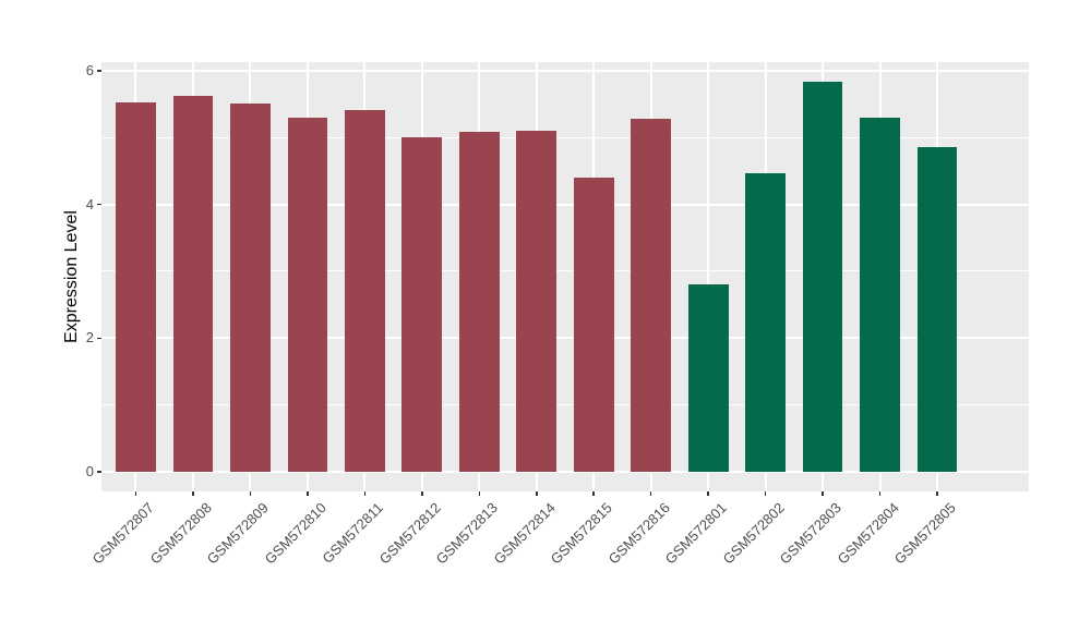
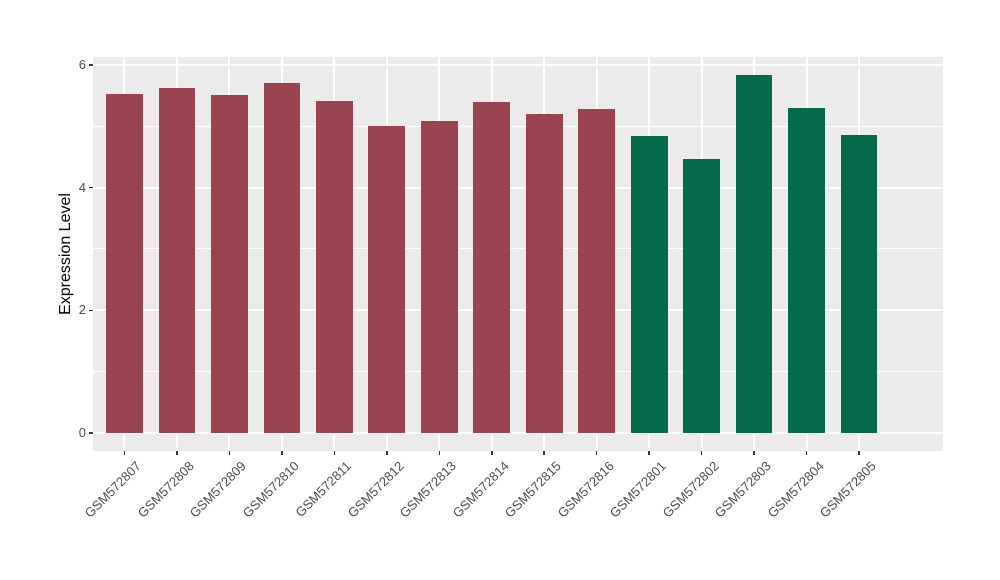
GSM572810: 5.3 -> 5.7
GSM572814: 5.1 -> 5.4
GSM572815: 4.4 -> 5.2
GSM572801: 2.8 -> 4.8
